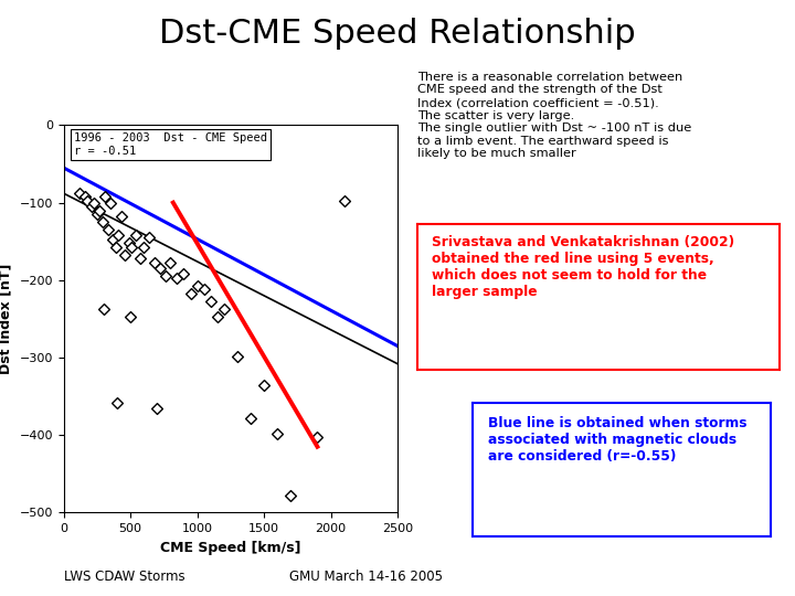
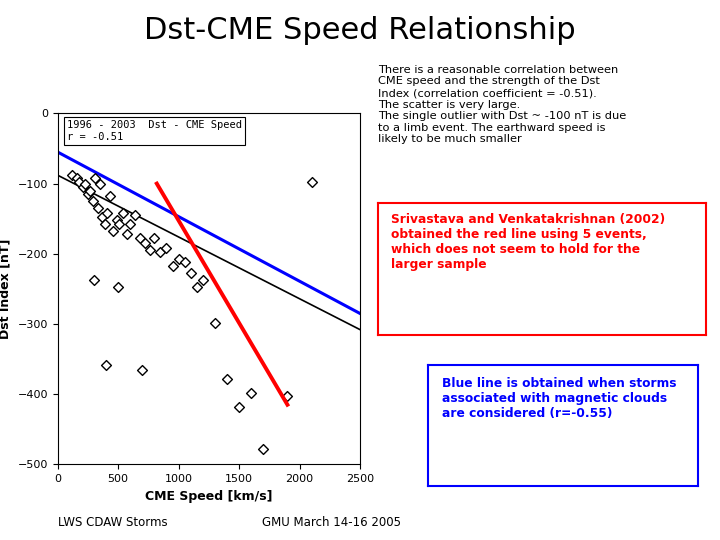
1500: -336 -> -418
